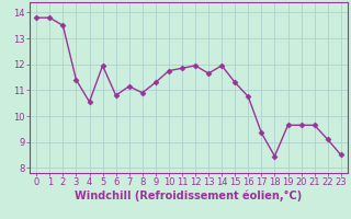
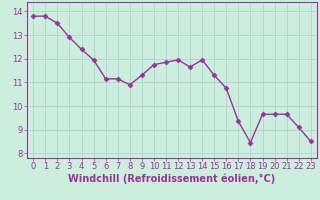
3: 11.40 -> 12.90
4: 10.55 -> 12.40
6: 10.80 -> 11.15
